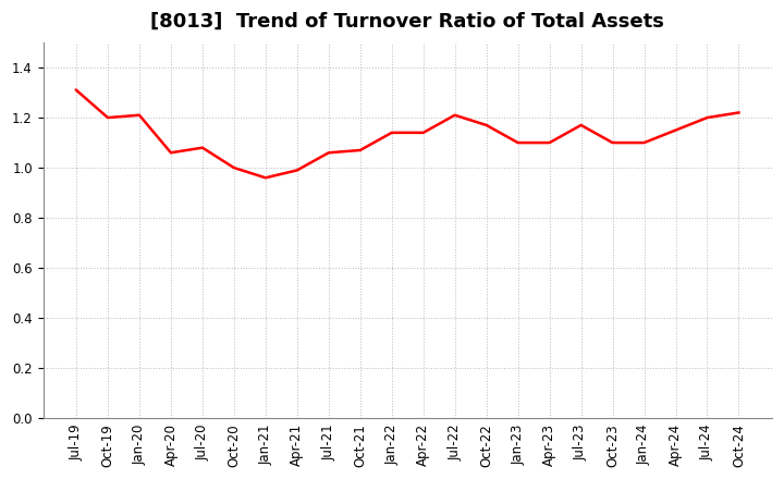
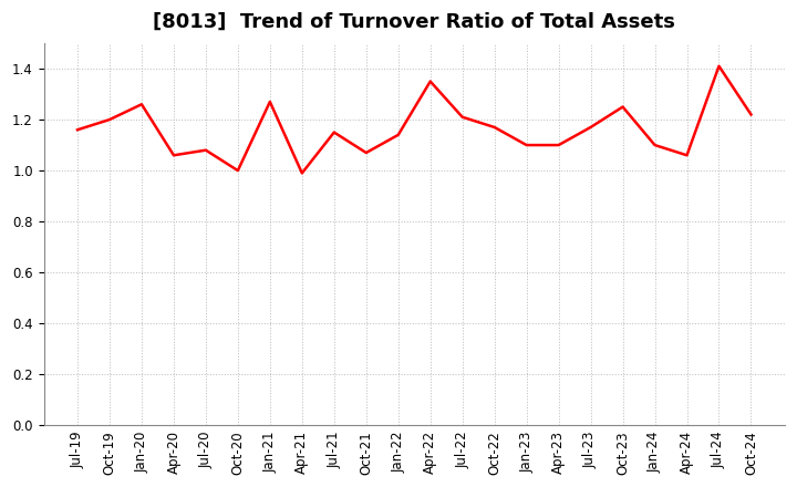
Jul-19: 1.31 -> 1.16
Jan-20: 1.21 -> 1.26
Jan-21: 0.96 -> 1.27
Jul-21: 1.06 -> 1.15
Apr-22: 1.14 -> 1.35
Oct-23: 1.10 -> 1.25
Apr-24: 1.15 -> 1.06
Jul-24: 1.20 -> 1.41
